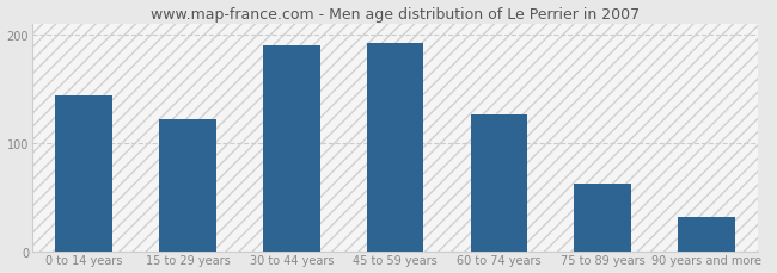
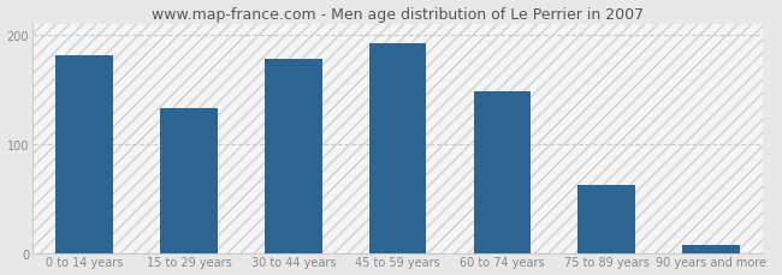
0 to 14 years: 144 -> 182
15 to 29 years: 122 -> 133
30 to 44 years: 190 -> 178
60 to 74 years: 126 -> 148
90 years and more: 32 -> 7
